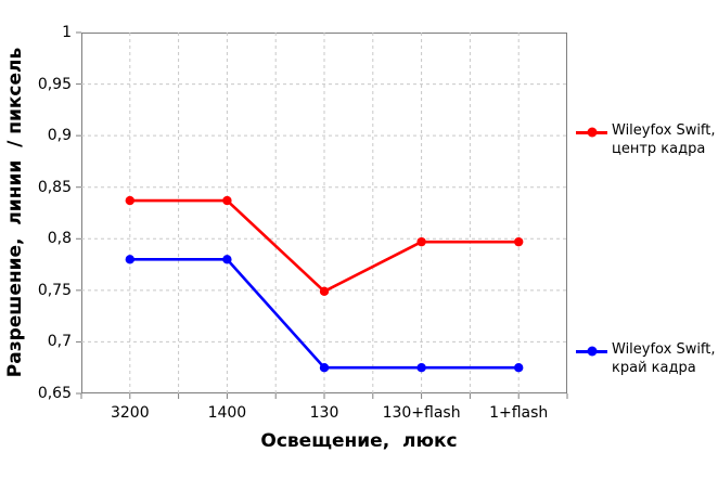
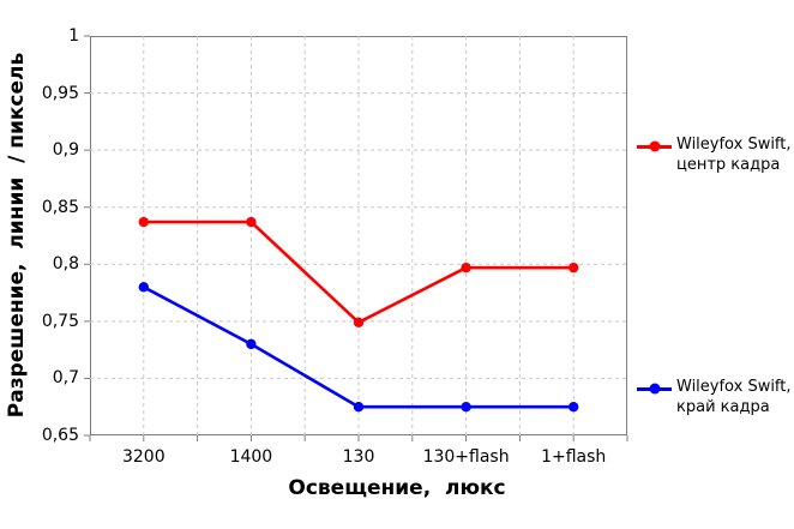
Wileyfox Swift, край кадра/1400: 0,78 -> 0,73
